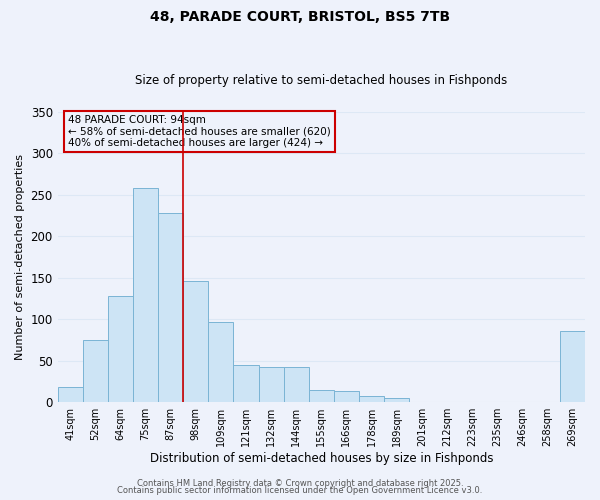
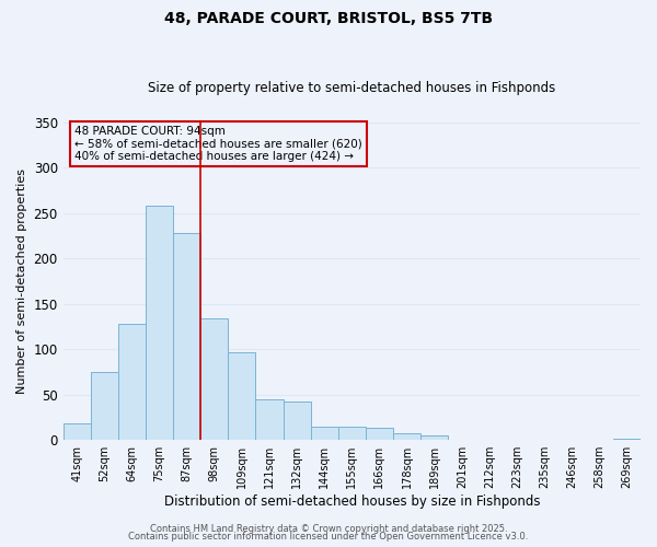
98sqm: 146 -> 134
144sqm: 42 -> 15
269sqm: 86 -> 1
